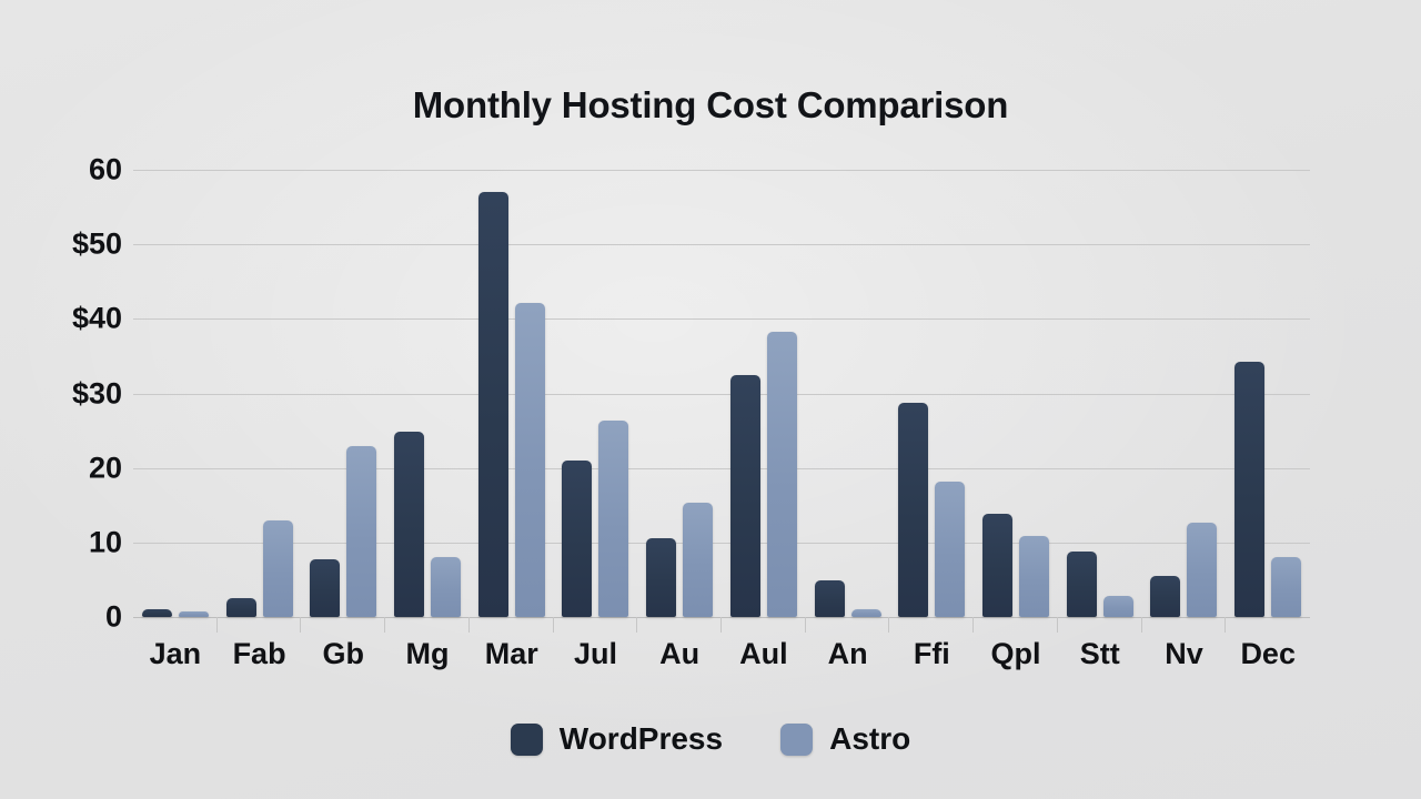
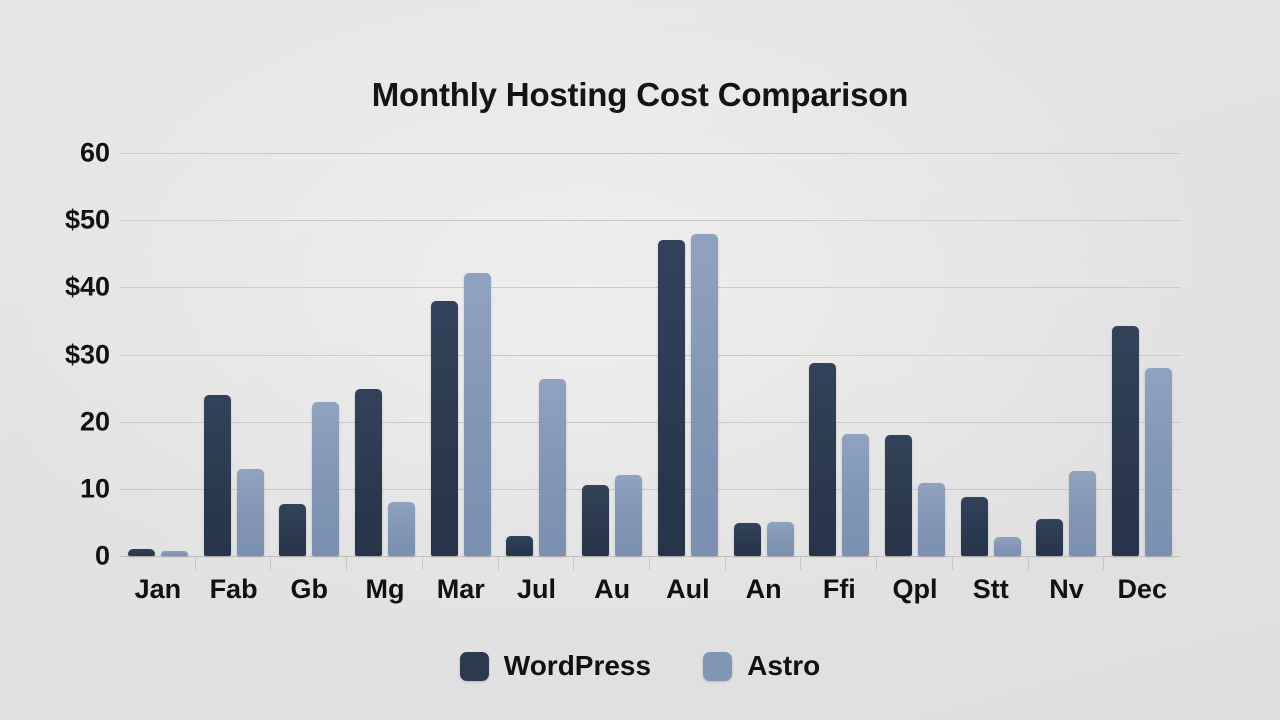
WordPress/Fab: 2 -> 24
WordPress/Mar: 57 -> 38
WordPress/Jul: 21 -> 3
Astro/Au: 15 -> 12
WordPress/Aul: 32 -> 47
Astro/Aul: 38 -> 48
Astro/An: 1 -> 5
WordPress/Qpl: 14 -> 18
Astro/Dec: 8 -> 28
